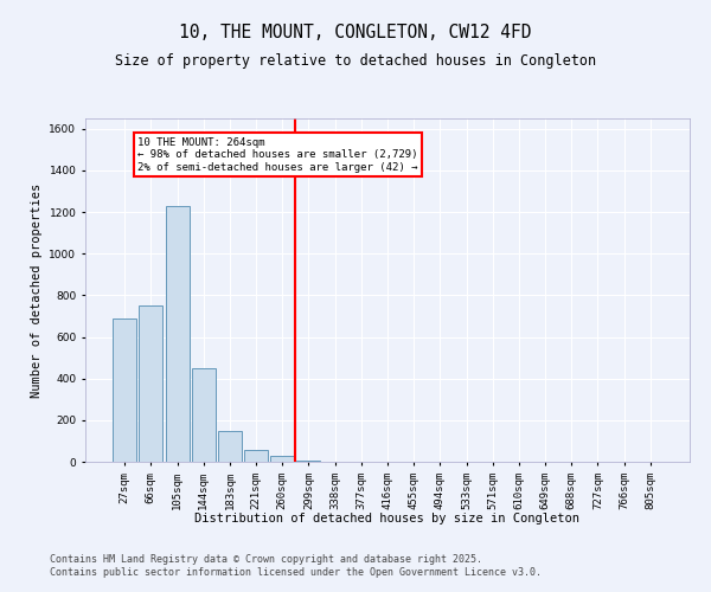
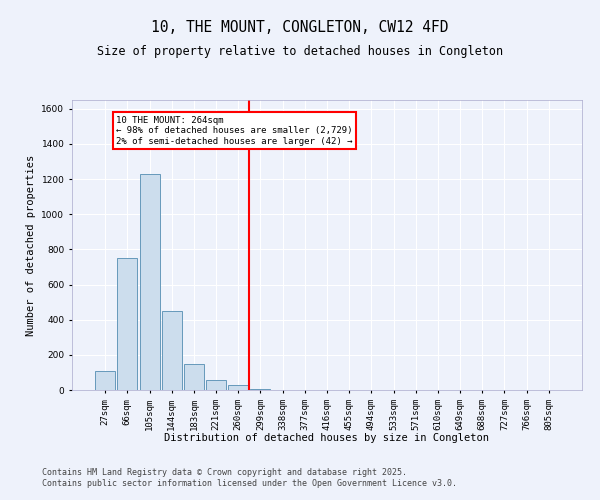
27sqm: 690 -> 110
